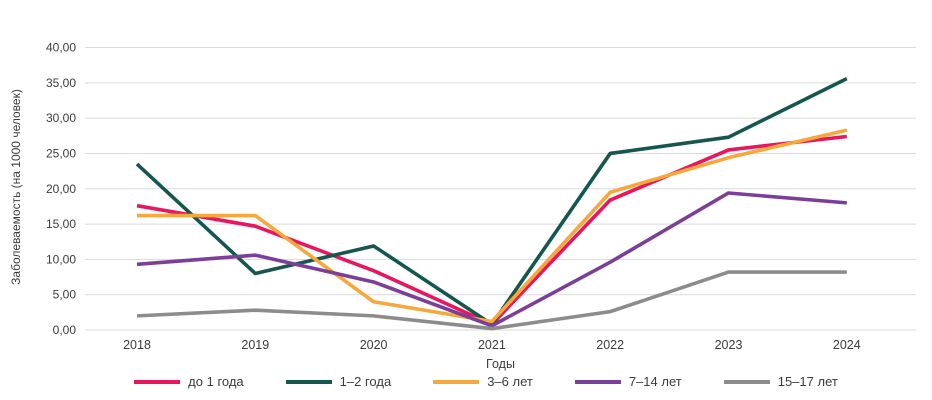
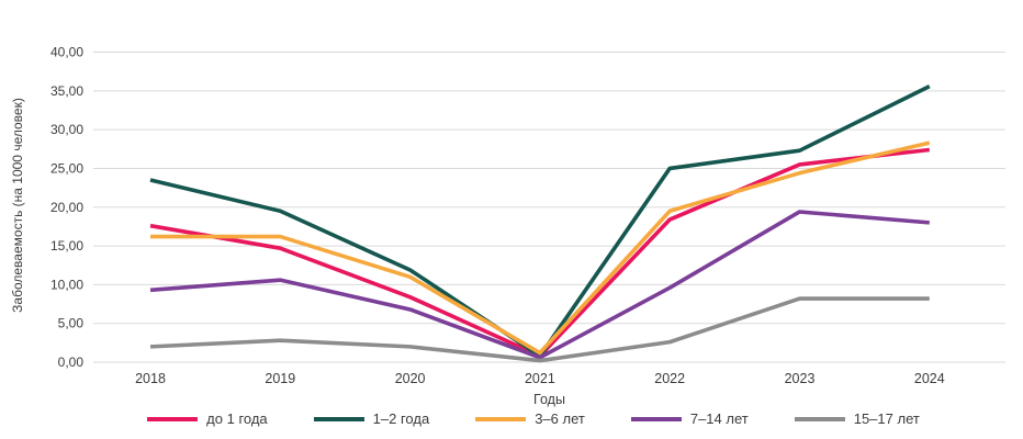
1–2 года/2019: 8 -> 20
3–6 лет/2020: 4 -> 11
